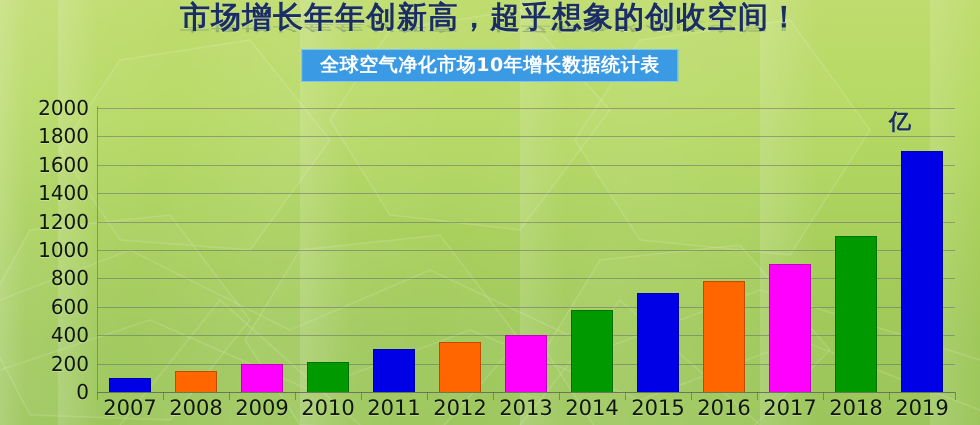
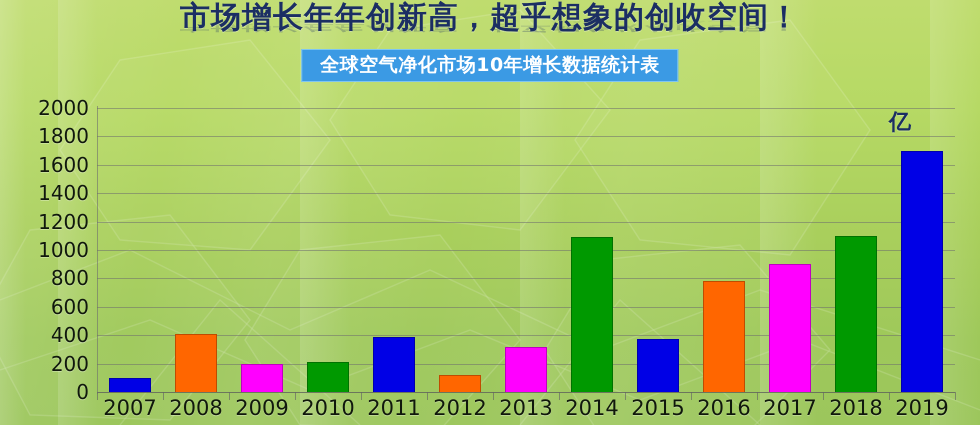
2008: 150 -> 410
2011: 300 -> 390
2012: 350 -> 120
2013: 400 -> 320
2014: 580 -> 1090
2015: 700 -> 370
